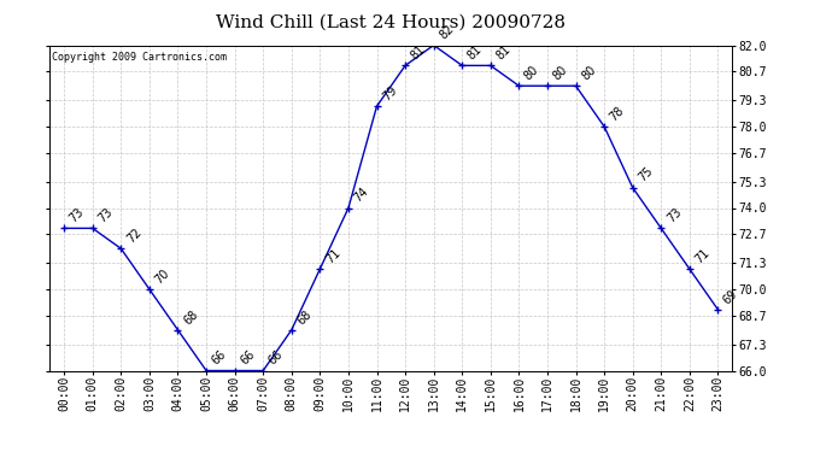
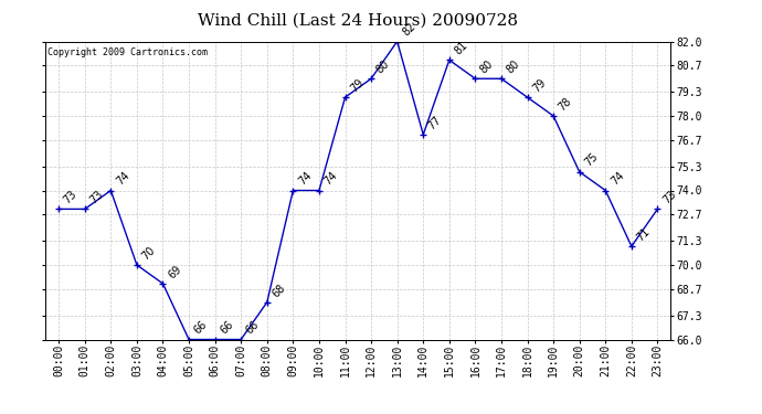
02:00: 72 -> 74
04:00: 68 -> 69
09:00: 71 -> 74
12:00: 81 -> 80
14:00: 81 -> 77
18:00: 80 -> 79
21:00: 73 -> 74
23:00: 69 -> 73
